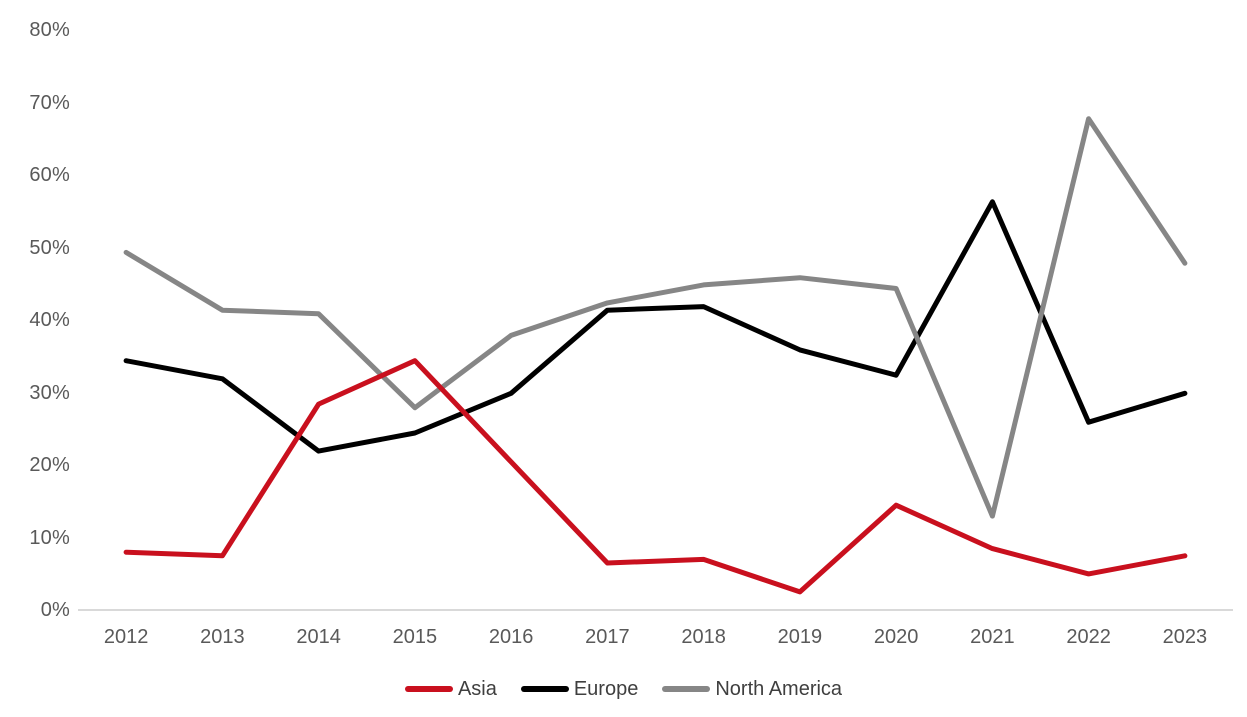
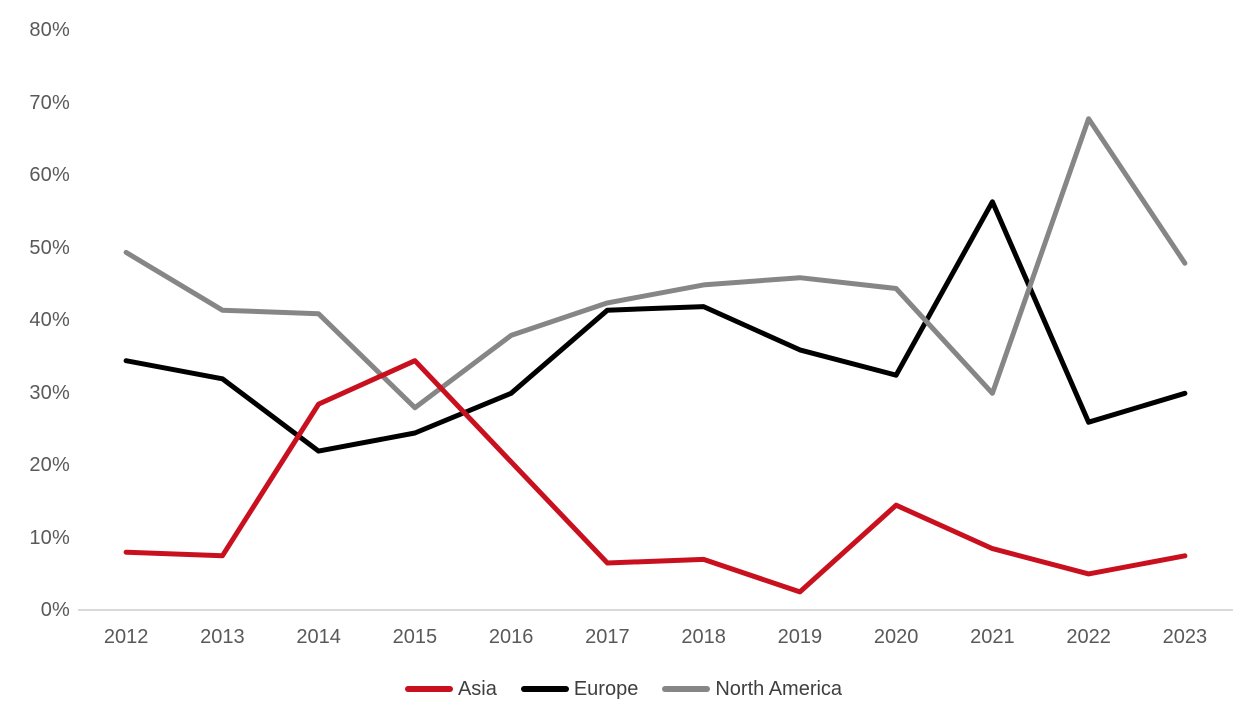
North America/2021: 13% -> 30%
